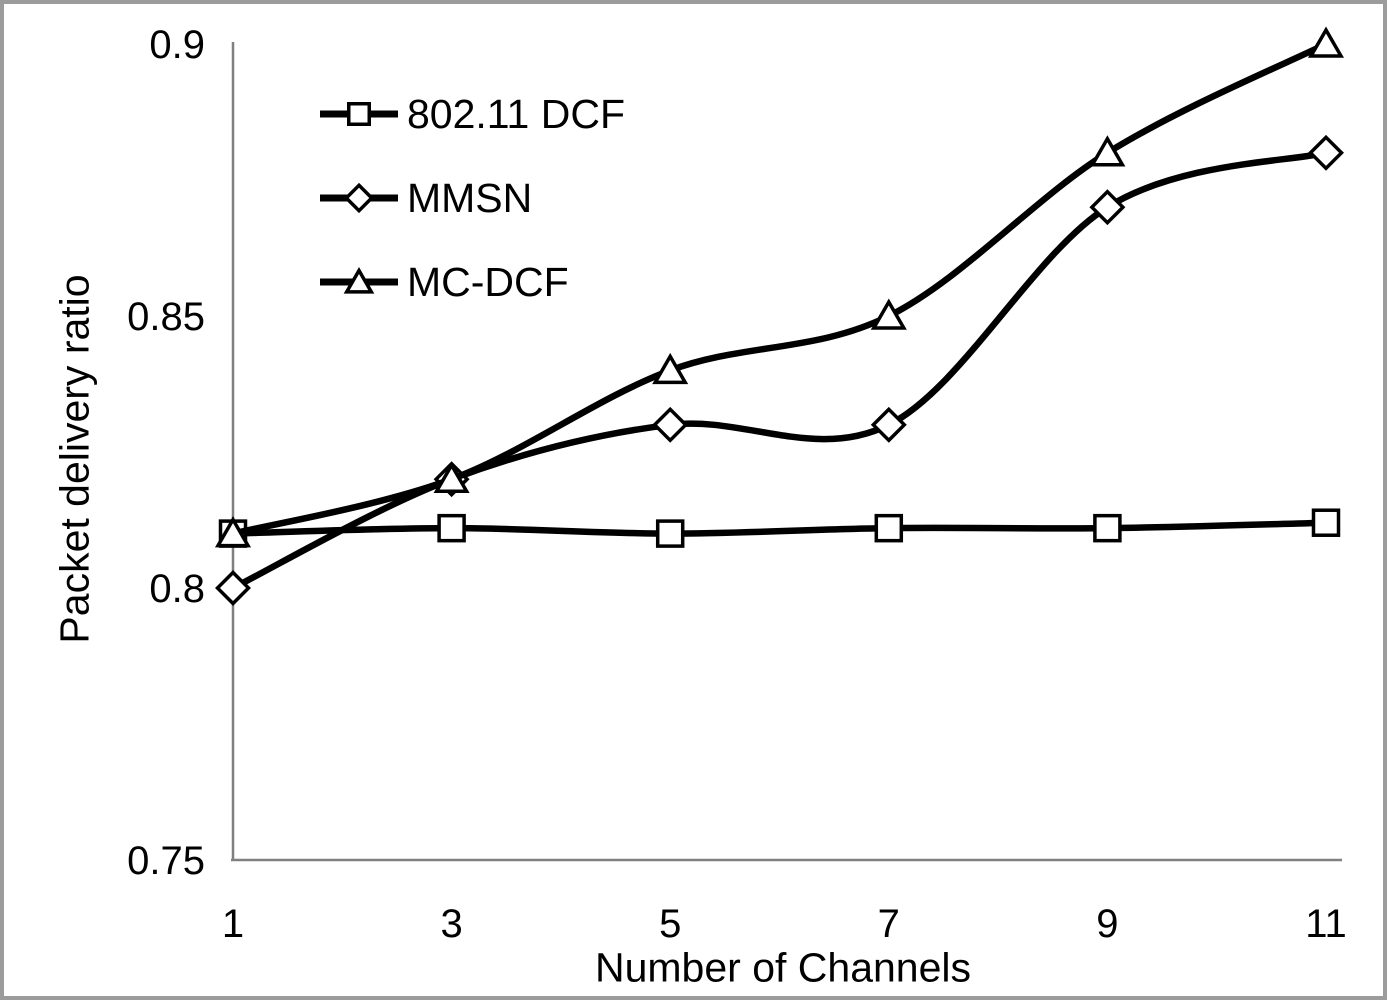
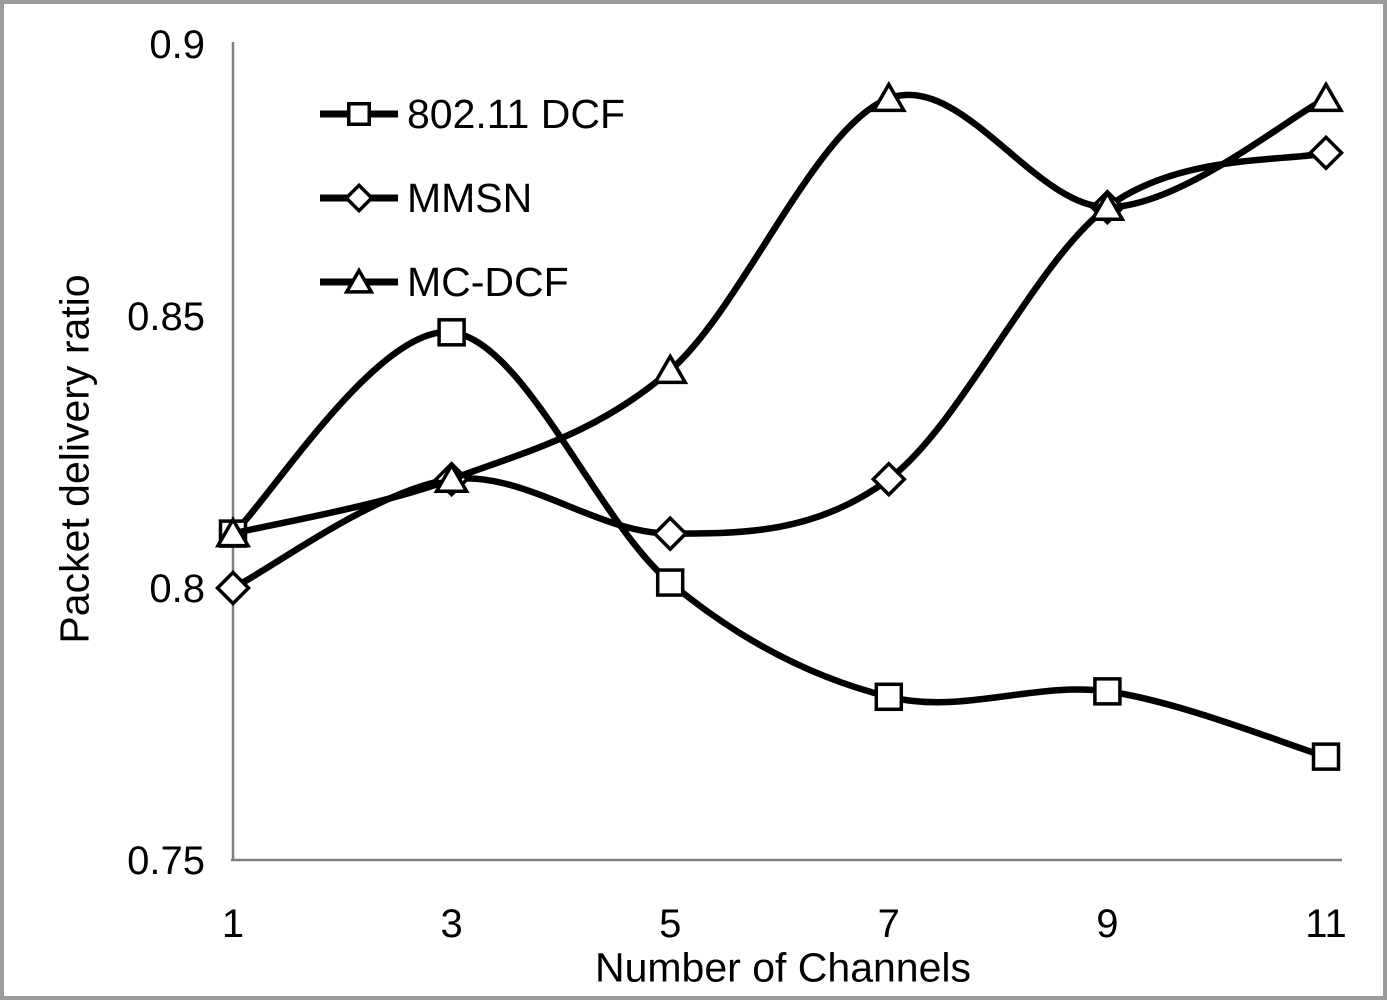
802.11 DCF/3: 0.811 -> 0.847
802.11 DCF/5: 0.810 -> 0.801
MMSN/5: 0.83 -> 0.81
802.11 DCF/7: 0.811 -> 0.780
MMSN/7: 0.83 -> 0.82
MC-DCF/7: 0.85 -> 0.89
802.11 DCF/9: 0.811 -> 0.781
MC-DCF/9: 0.88 -> 0.87
802.11 DCF/11: 0.812 -> 0.769
MC-DCF/11: 0.90 -> 0.89
